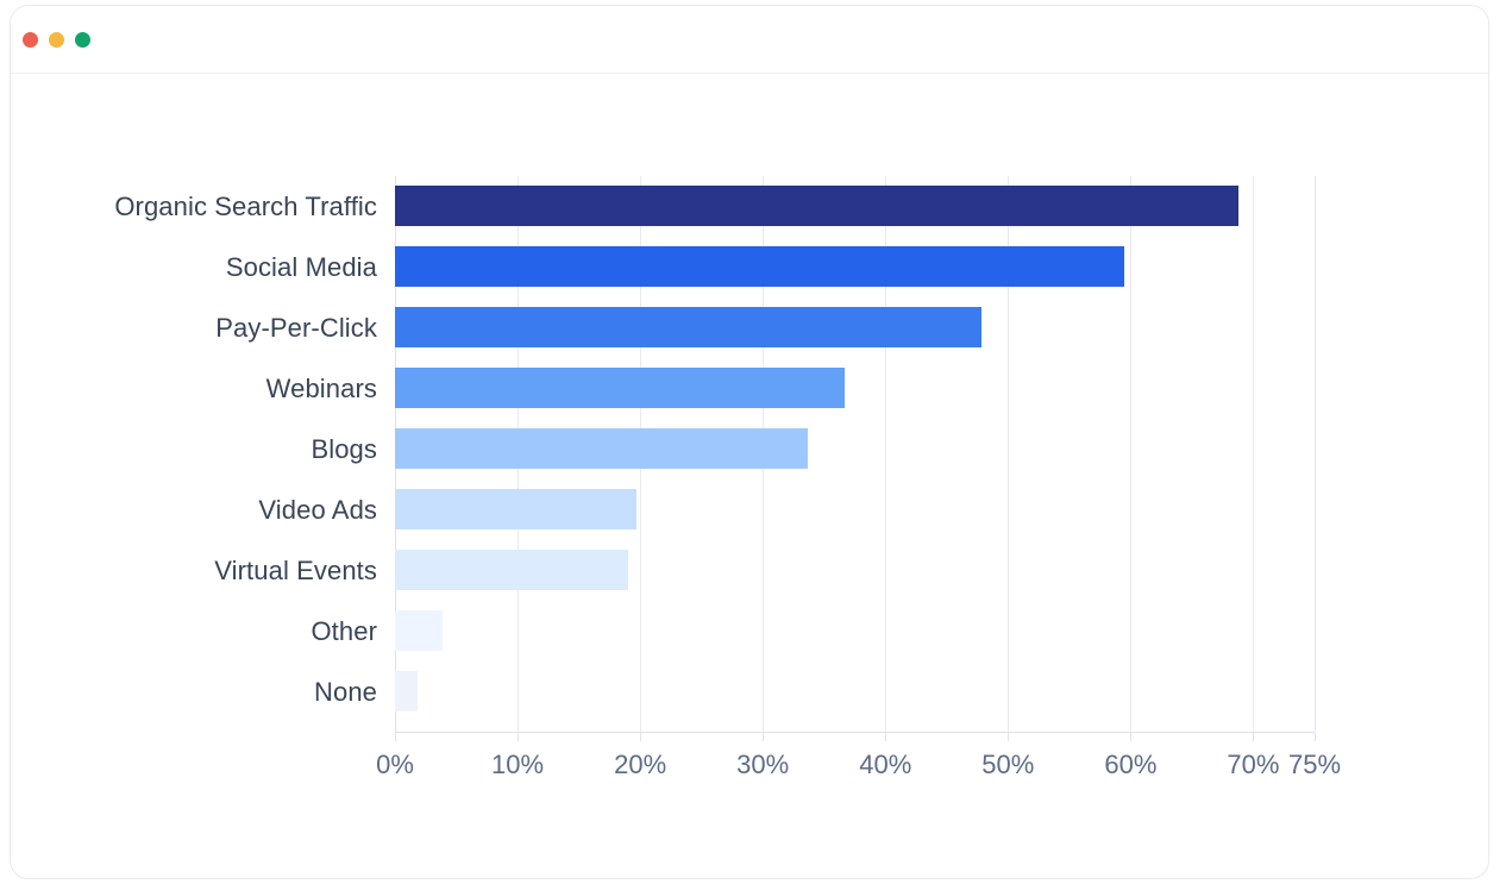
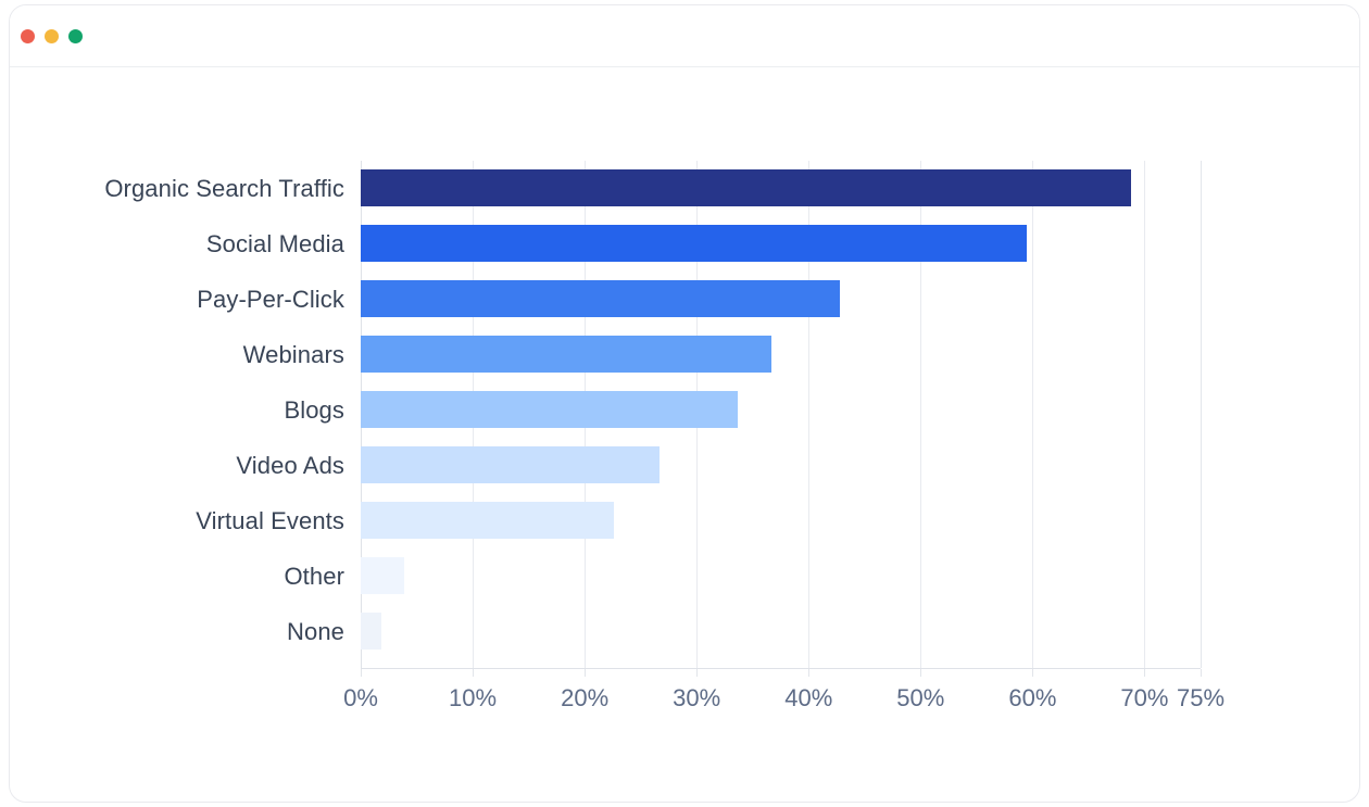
Pay-Per-Click: 47.8% -> 42.8%
Video Ads: 19.7% -> 26.7%
Virtual Events: 19.0% -> 22.6%
